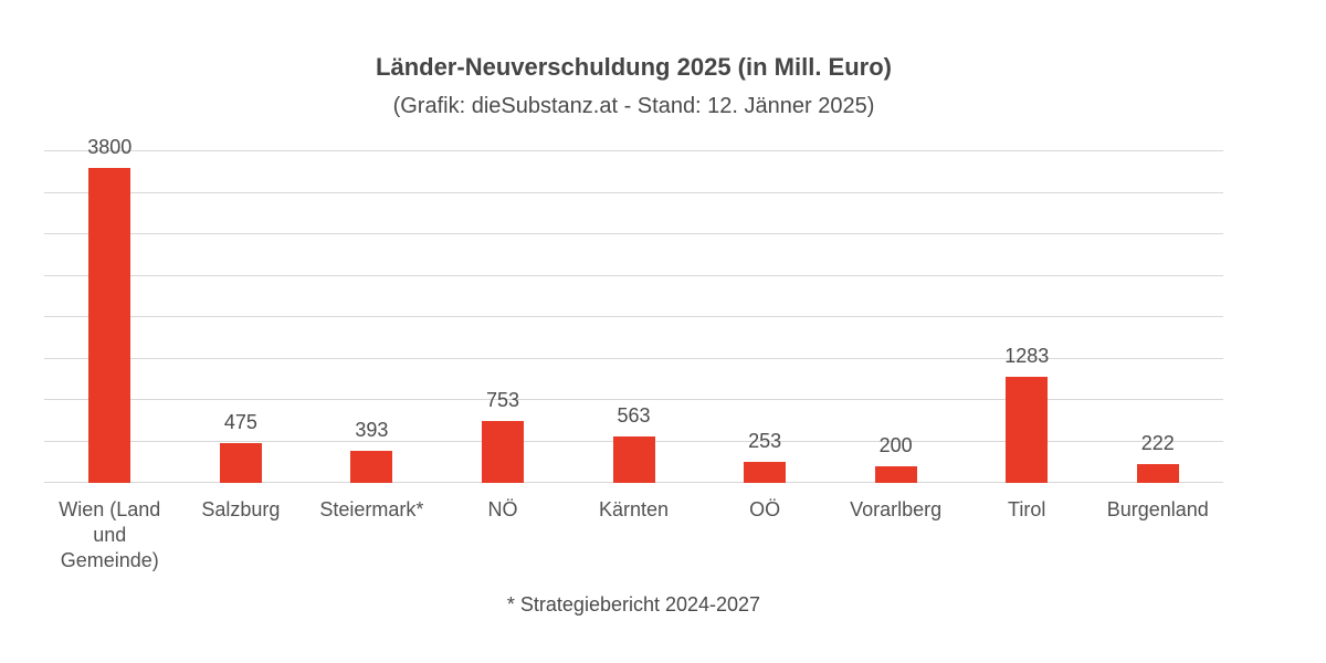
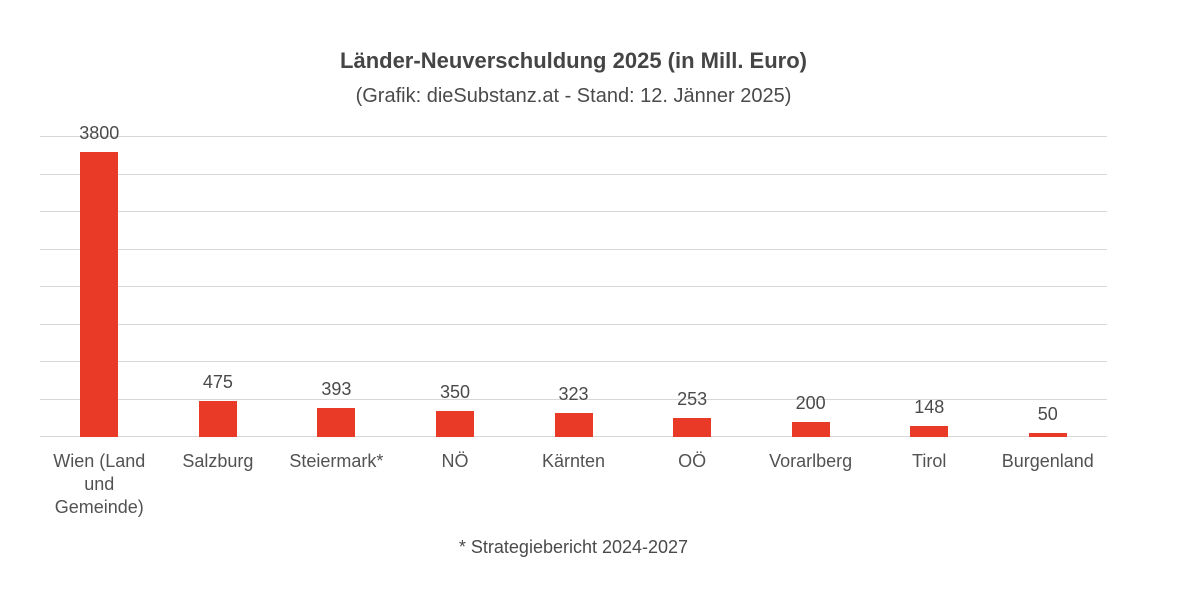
NÖ: 753 -> 350
Kärnten: 563 -> 323
Tirol: 1283 -> 148
Burgenland: 222 -> 50
